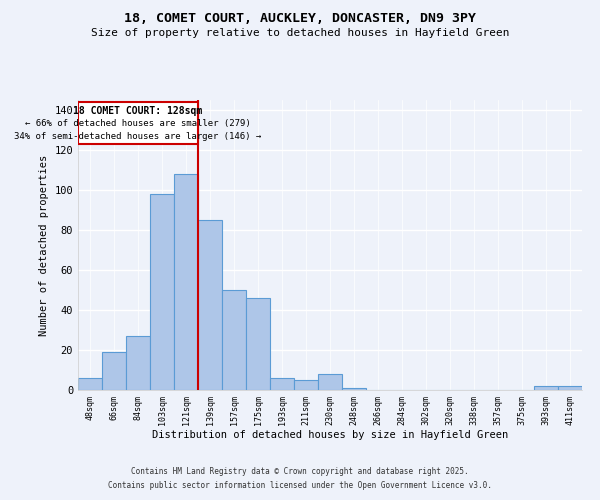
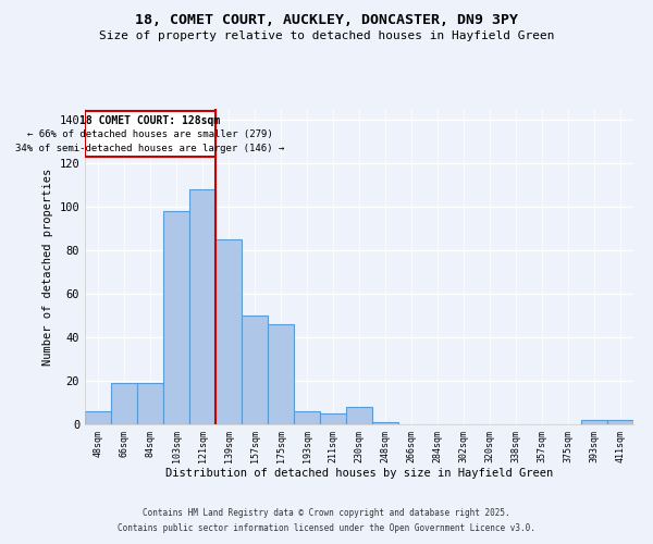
84sqm: 27 -> 19
